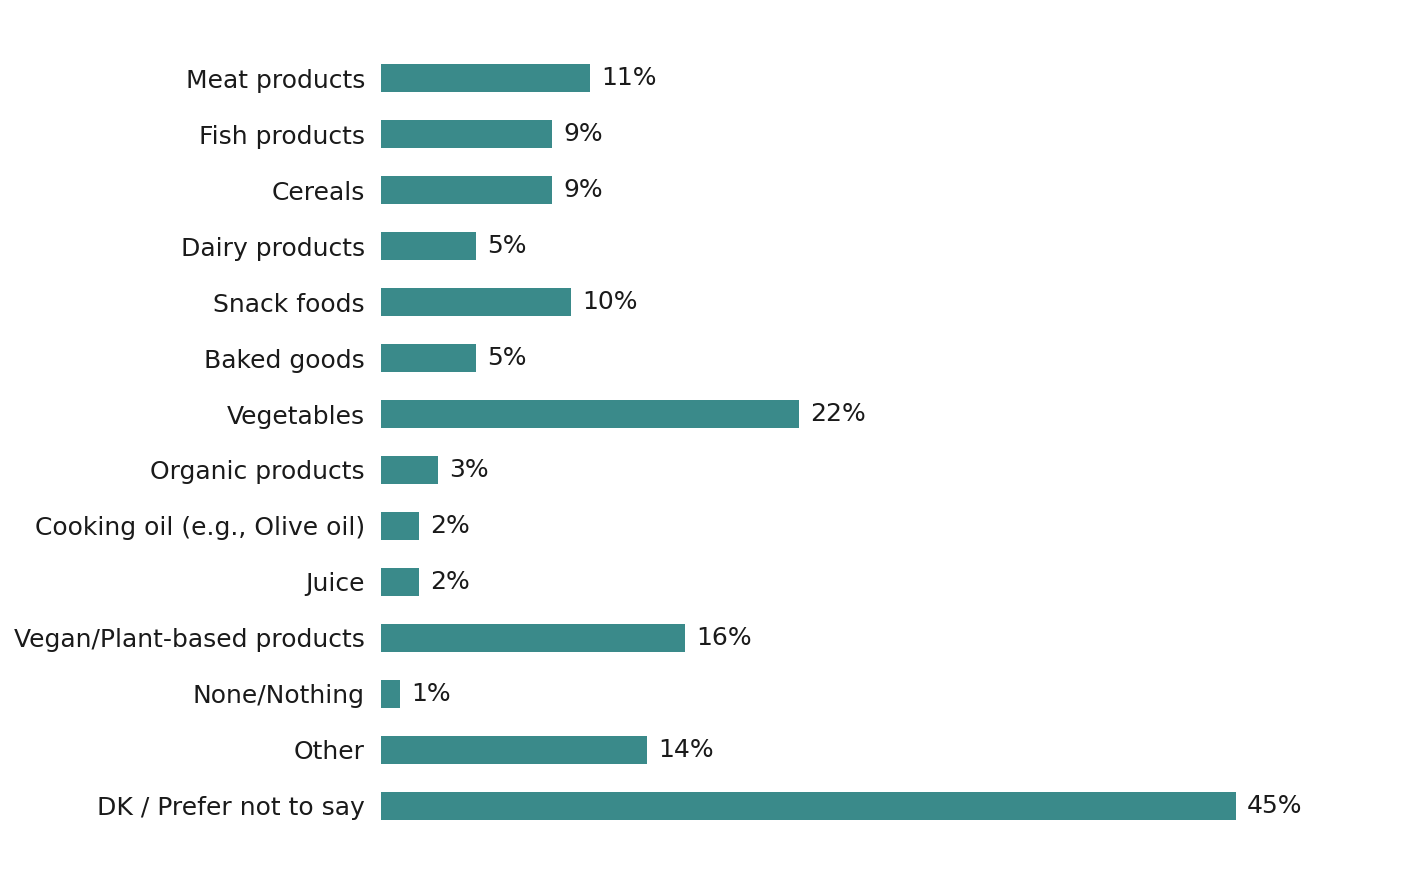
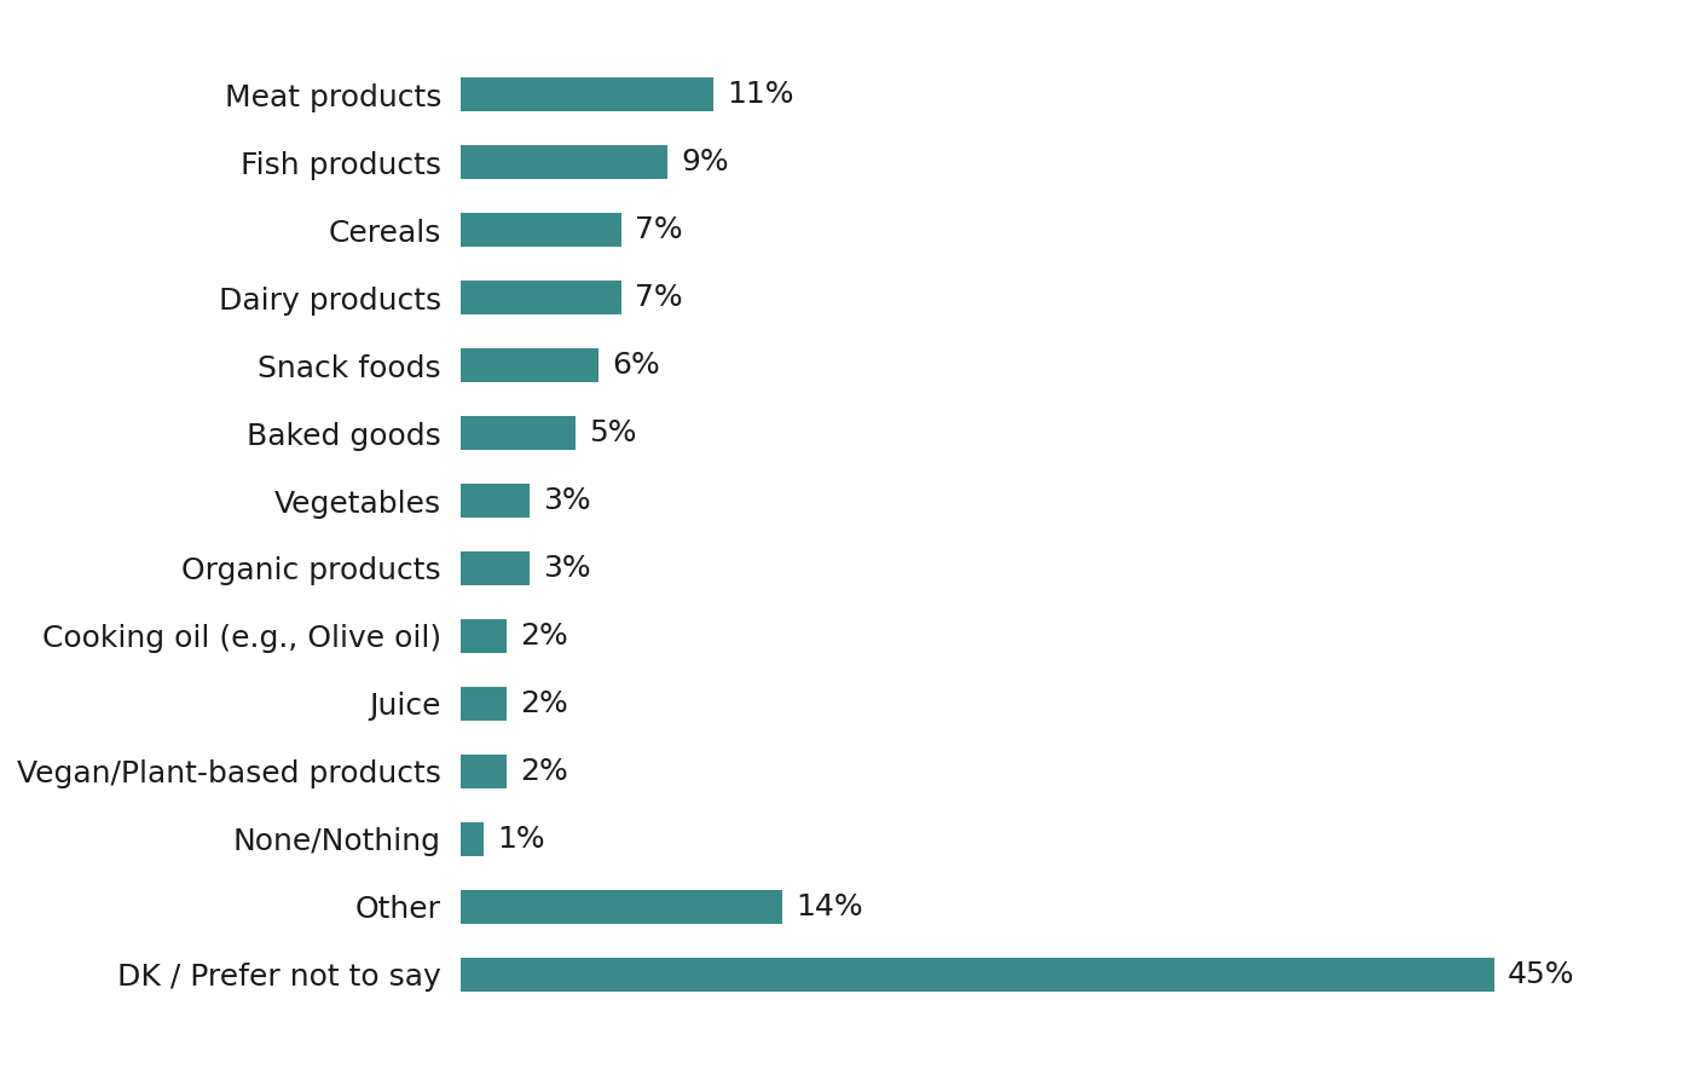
Cereals: 9% -> 7%
Dairy products: 5% -> 7%
Snack foods: 10% -> 6%
Vegetables: 22% -> 3%
Vegan/Plant-based products: 16% -> 2%
